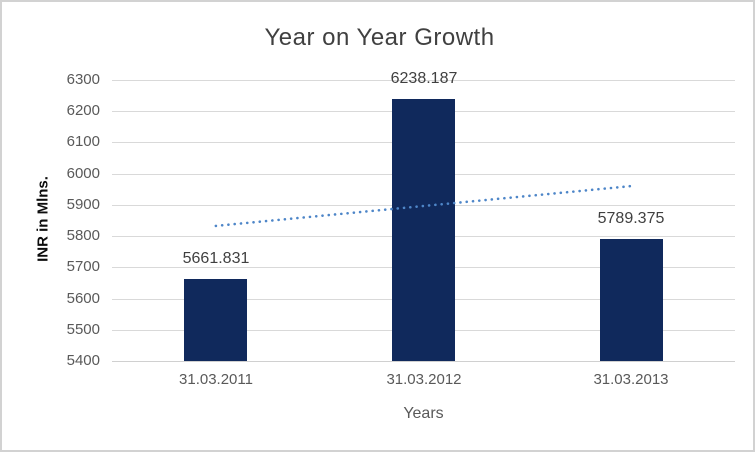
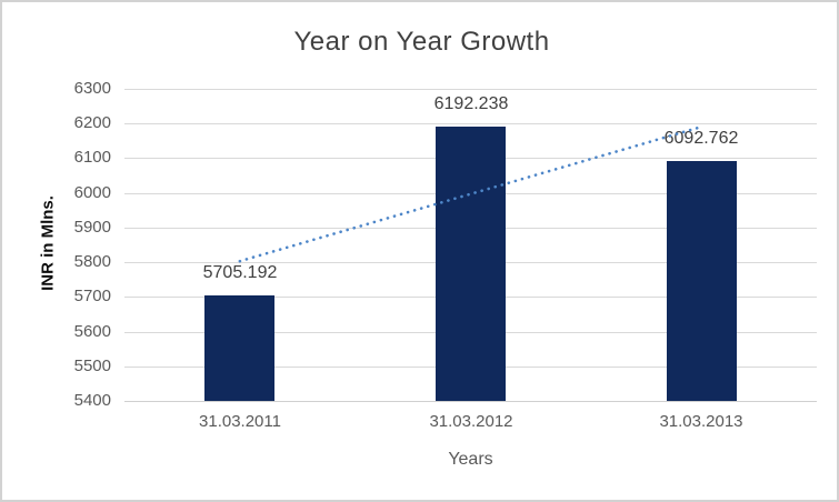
31.03.2011: 5661.831 -> 5705.192
31.03.2012: 6238.187 -> 6192.238
31.03.2013: 5789.375 -> 6092.762
